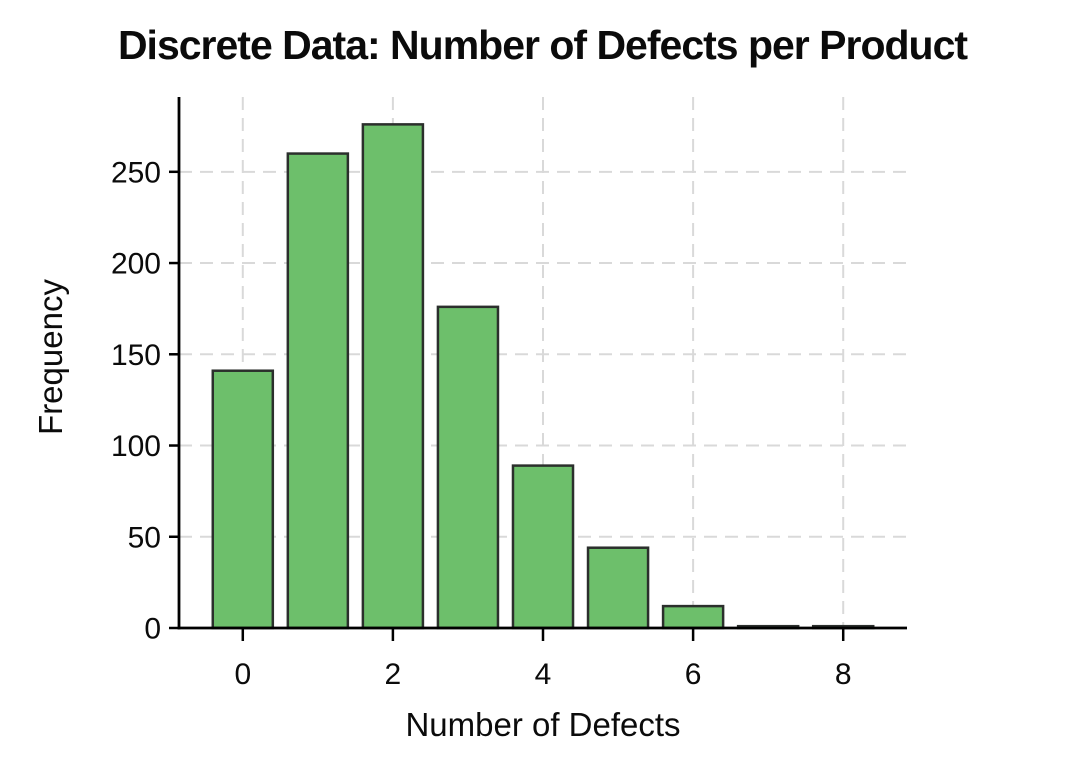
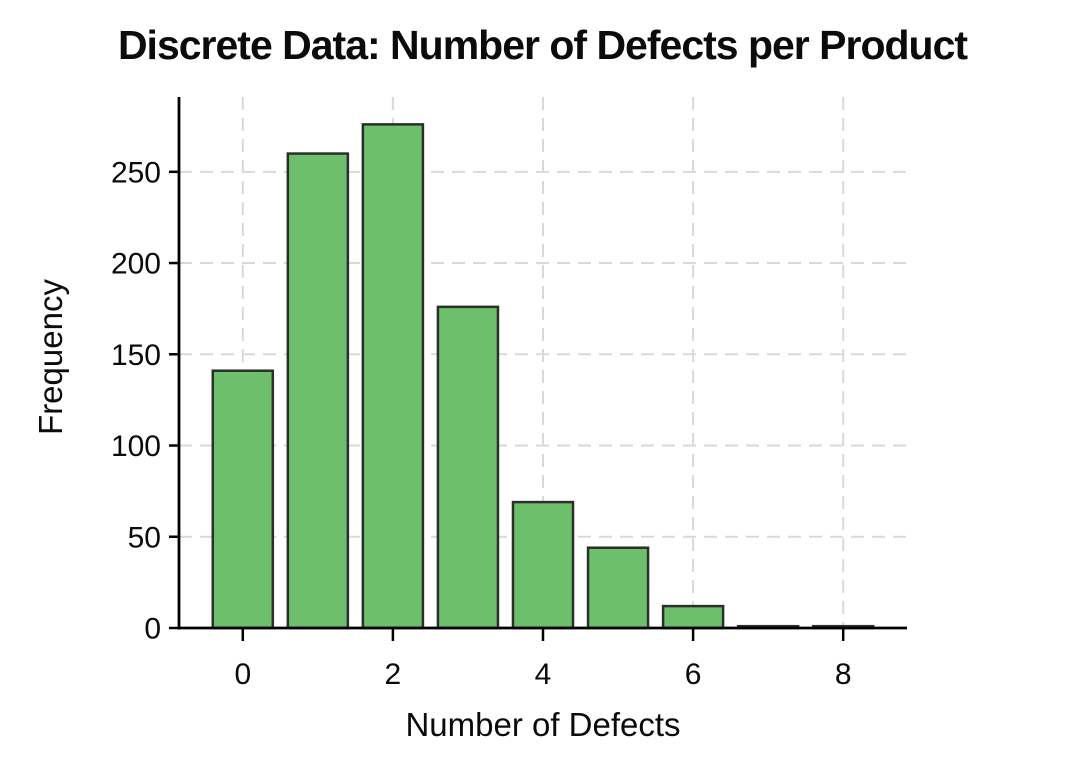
4: 89 -> 69
